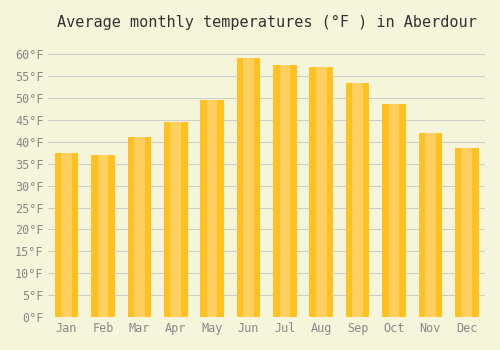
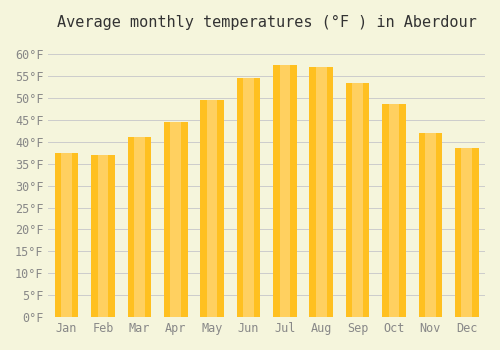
Jun: 59.0°F -> 54.5°F
